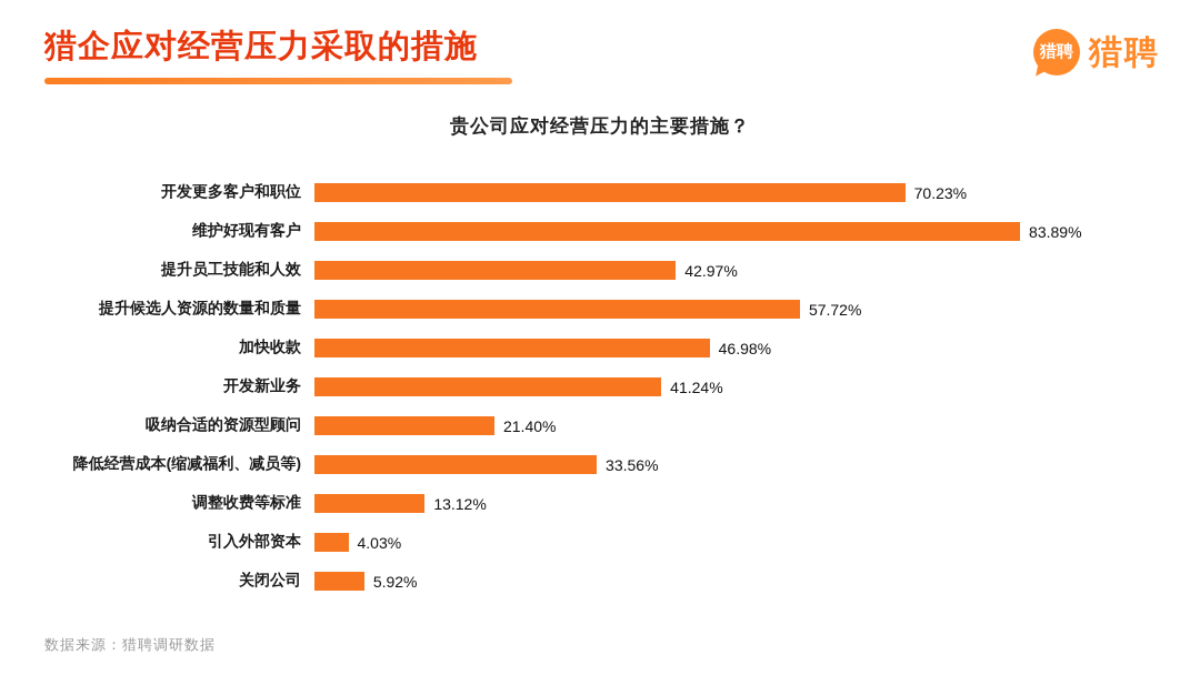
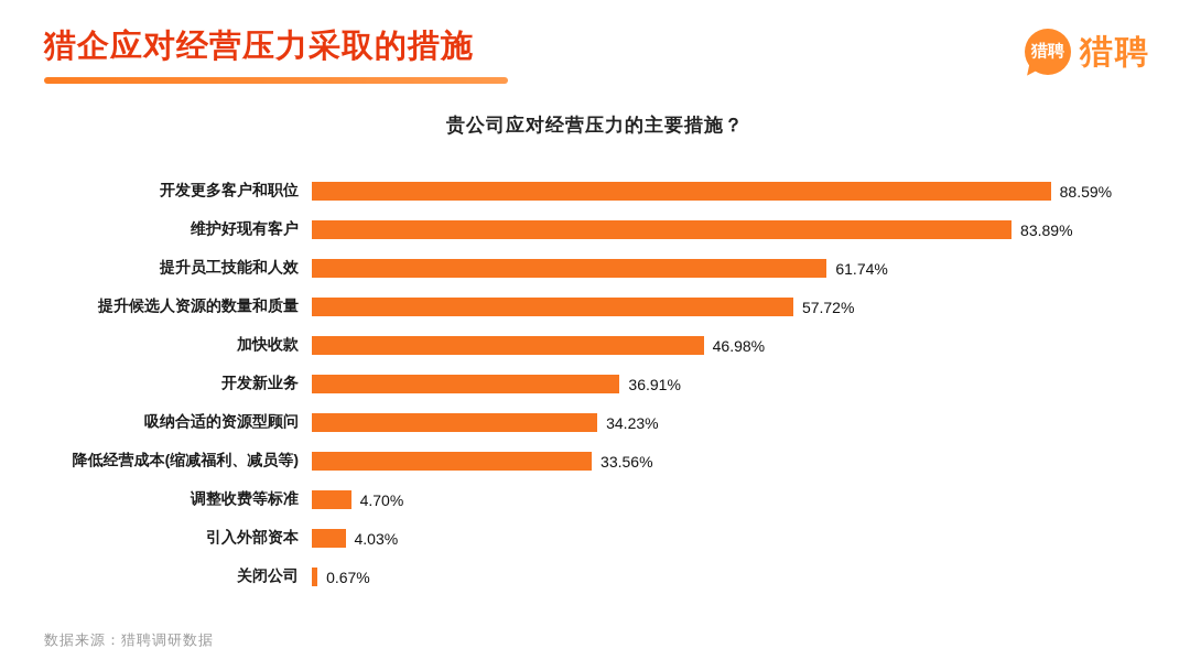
开发更多客户和职位: 70.23% -> 88.59%
提升员工技能和人效: 42.97% -> 61.74%
开发新业务: 41.24% -> 36.91%
吸纳合适的资源型顾问: 21.40% -> 34.23%
调整收费等标准: 13.12% -> 4.70%
关闭公司: 5.92% -> 0.67%
